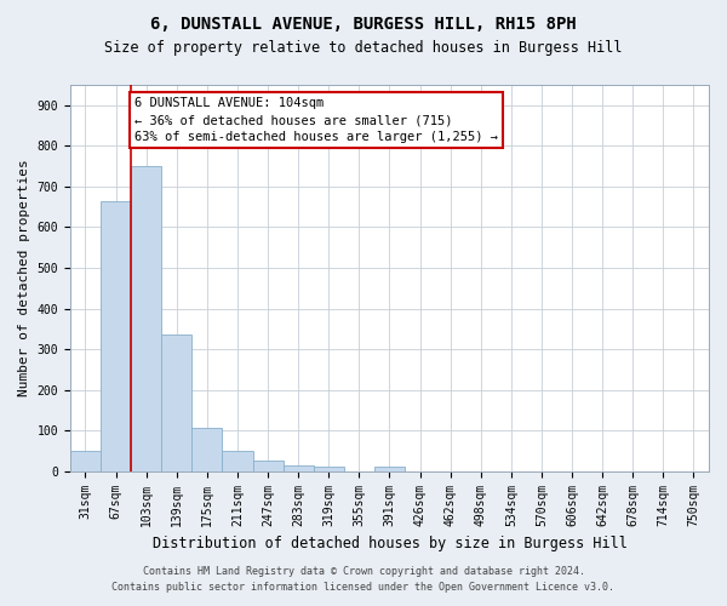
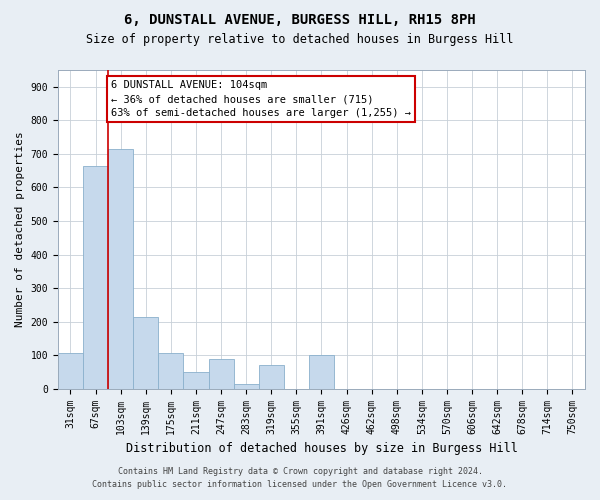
31sqm: 50 -> 105
103sqm: 750 -> 715
139sqm: 335 -> 215
247sqm: 25 -> 90
319sqm: 12 -> 70
391sqm: 10 -> 100
